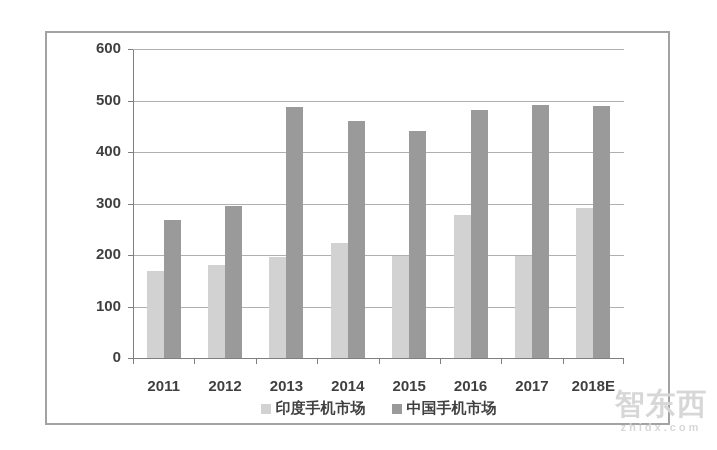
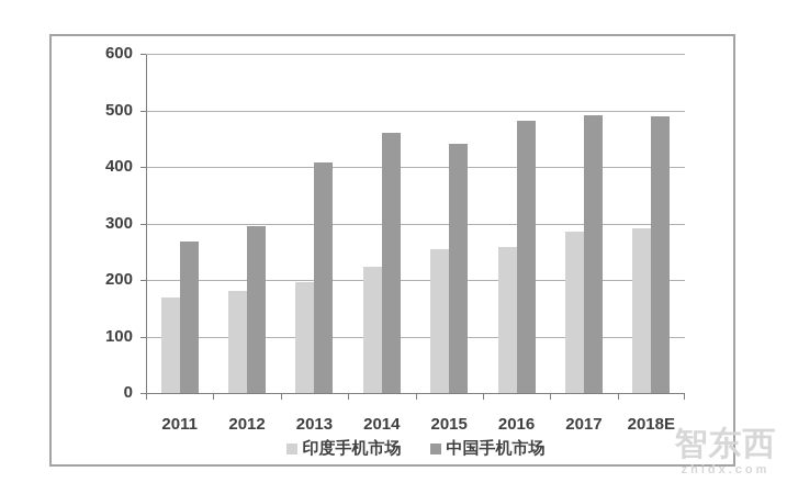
中国手机市场/2013: 490 -> 410
印度手机市场/2015: 200 -> 260
印度手机市场/2016: 280 -> 260
印度手机市场/2017: 200 -> 290
